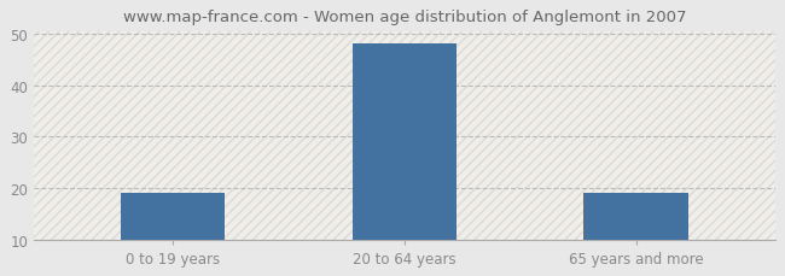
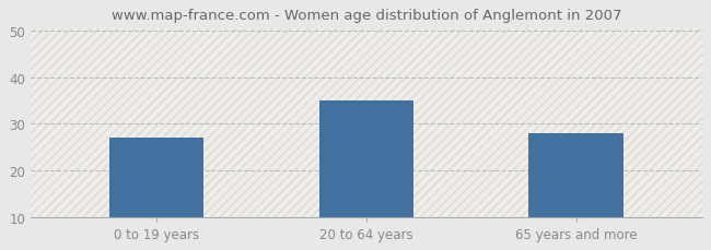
0 to 19 years: 19 -> 27
20 to 64 years: 48 -> 35
65 years and more: 19 -> 28
